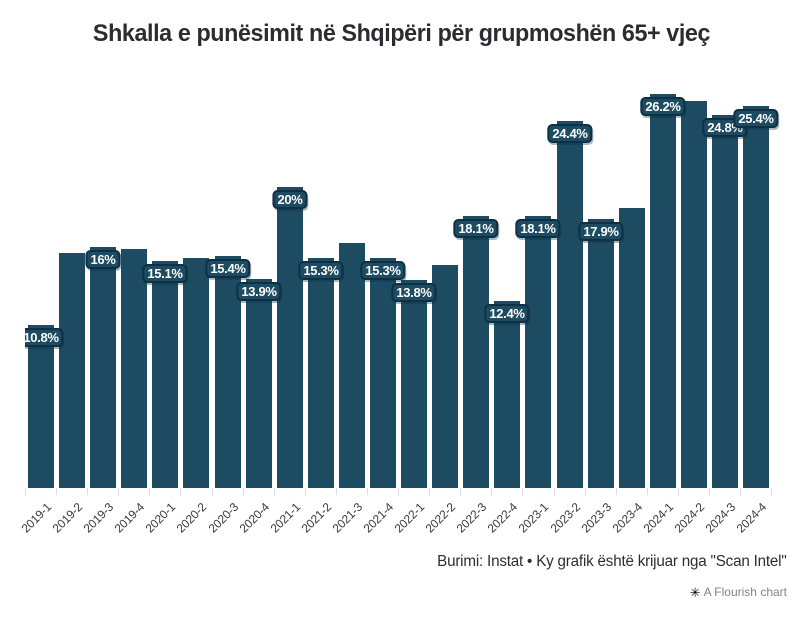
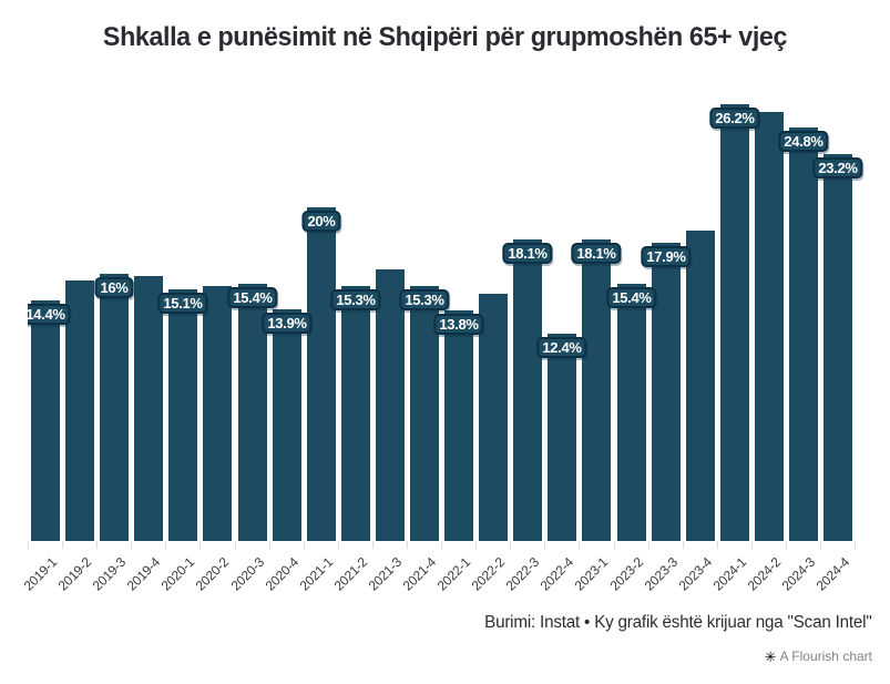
2019-1: 10.8% -> 14.4%
2023-2: 24.4% -> 15.4%
2024-4: 25.4% -> 23.2%
